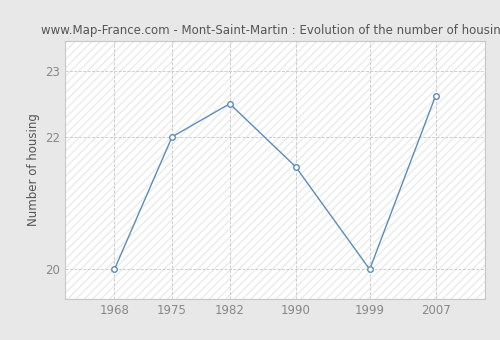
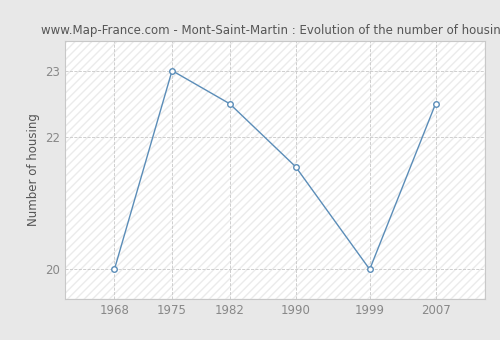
1975: 22.00 -> 23.00
2007: 22.62 -> 22.50
